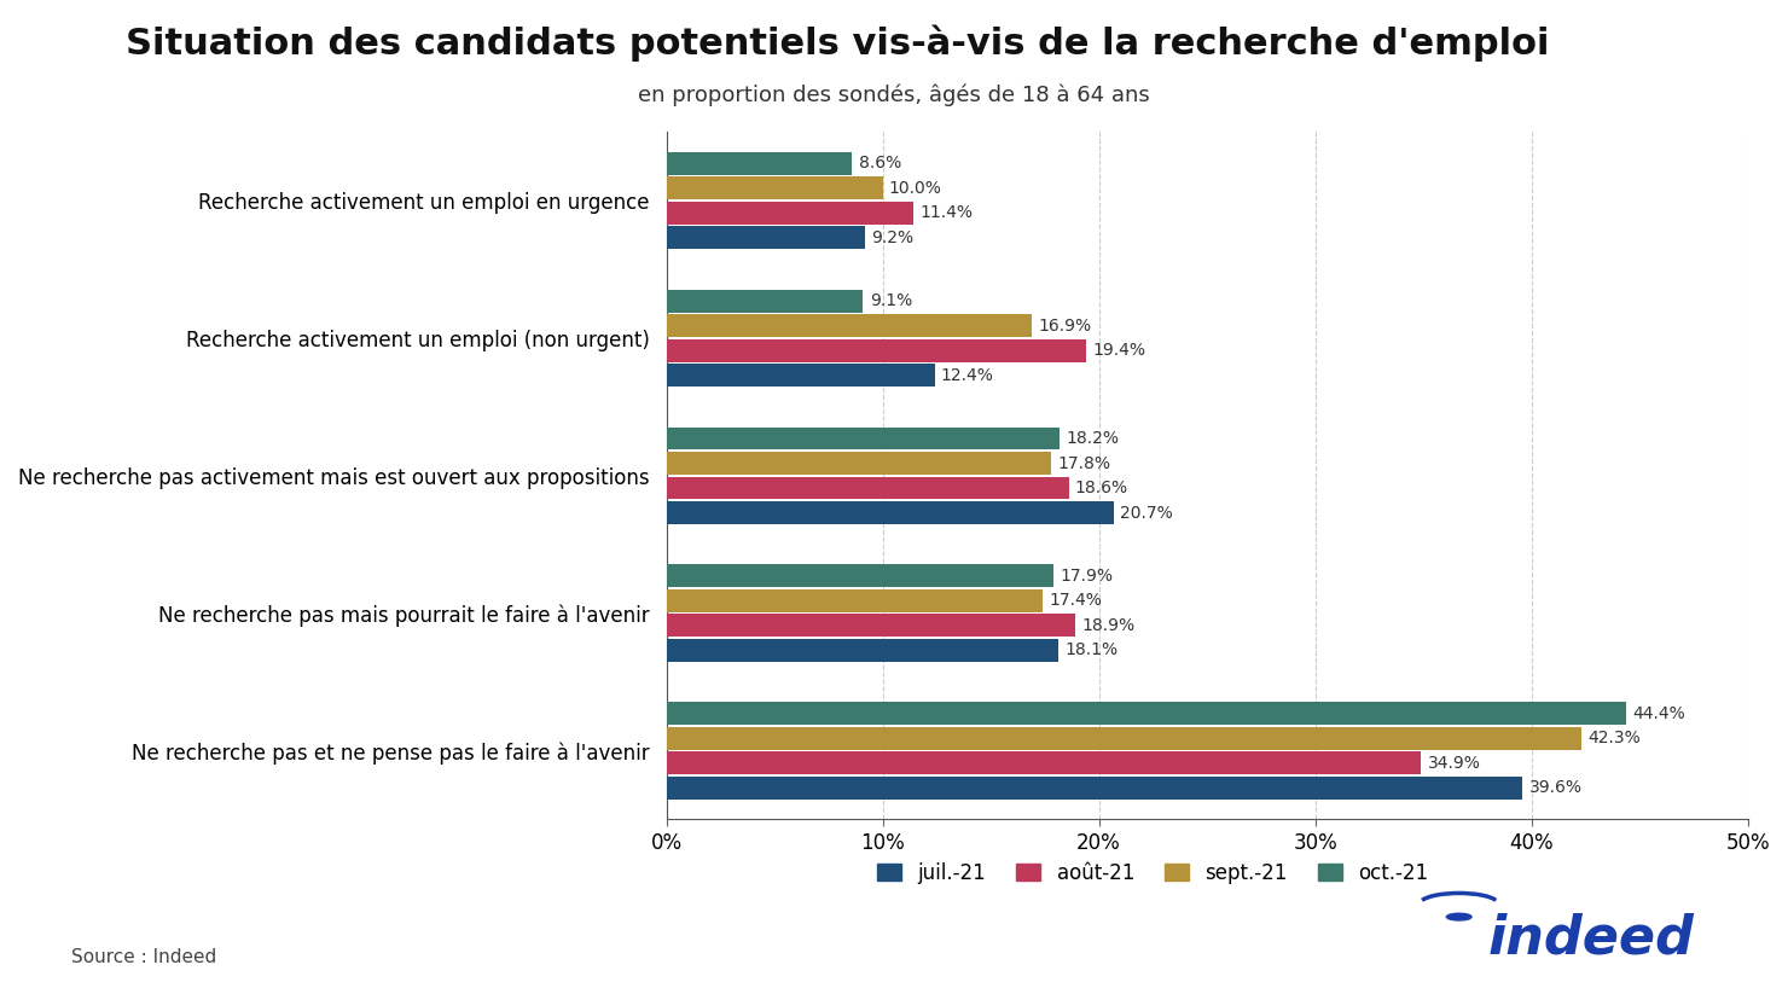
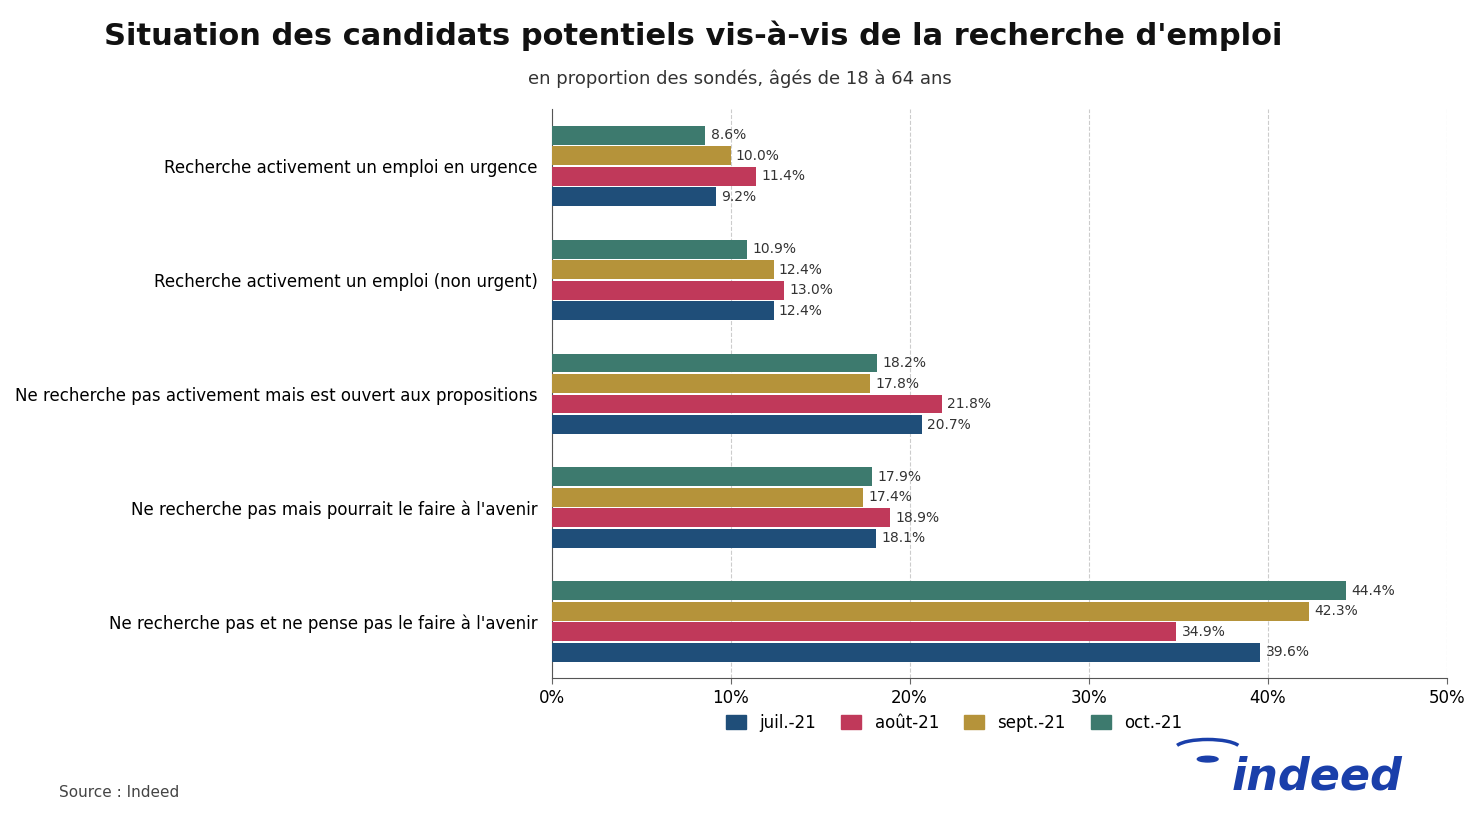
oct.-21/Recherche activement un emploi (non urgent): 9.1% -> 10.9%
sept.-21/Recherche activement un emploi (non urgent): 16.9% -> 12.4%
août-21/Recherche activement un emploi (non urgent): 19.4% -> 13.0%
août-21/Ne recherche pas activement mais est ouvert aux propositions: 18.6% -> 21.8%
